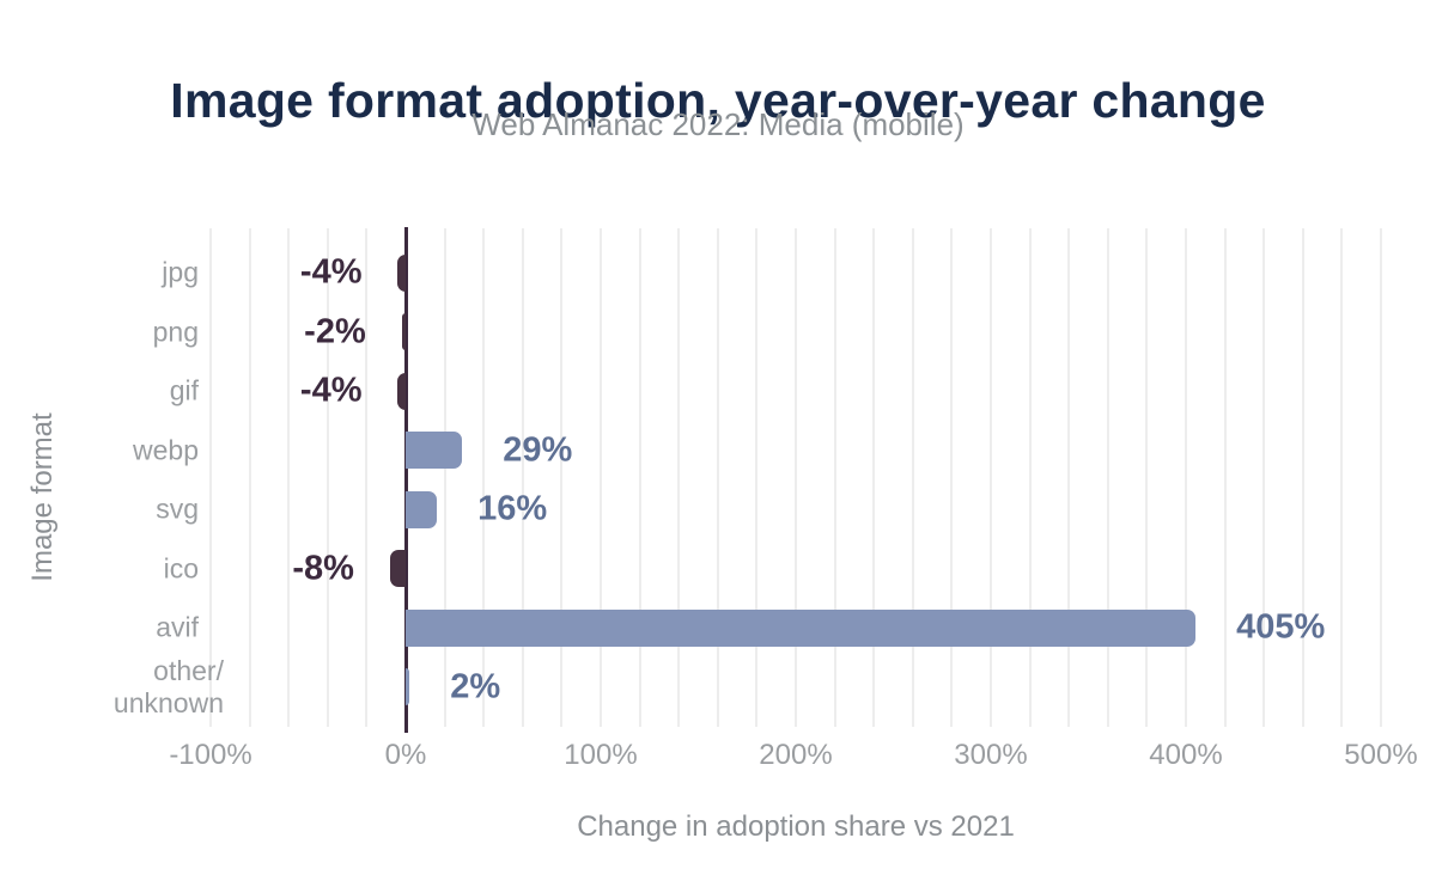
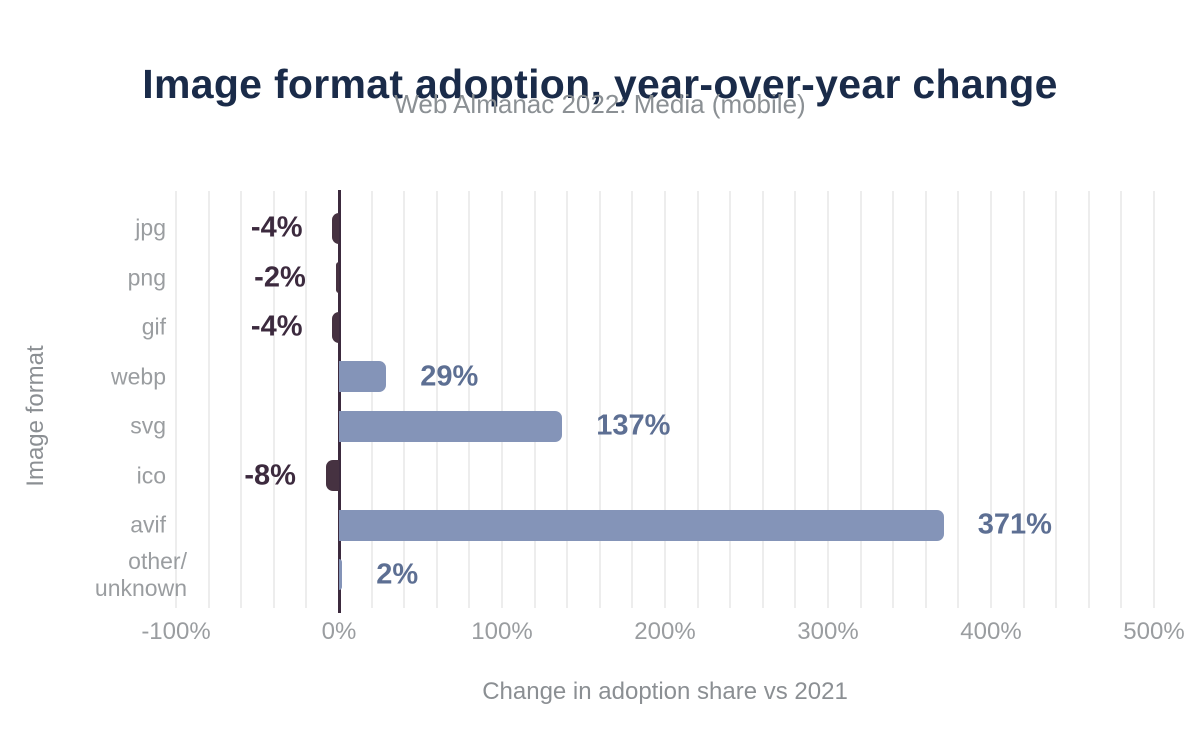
svg: 16% -> 137%
avif: 405% -> 371%
